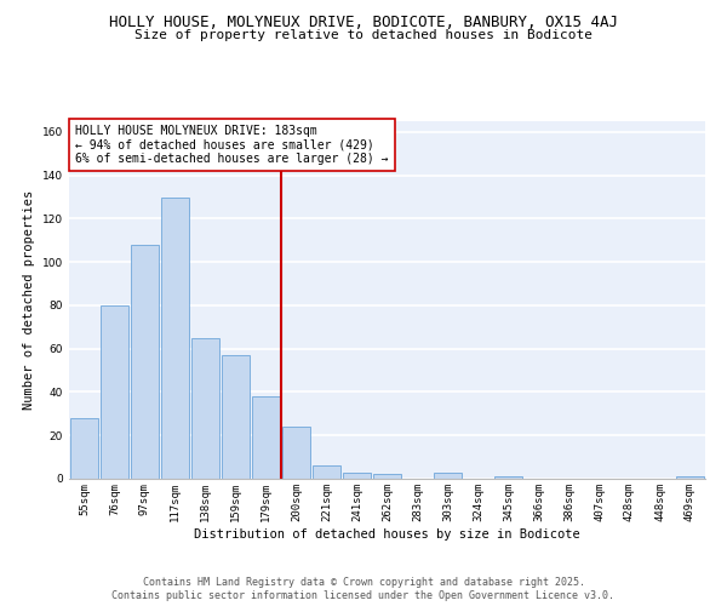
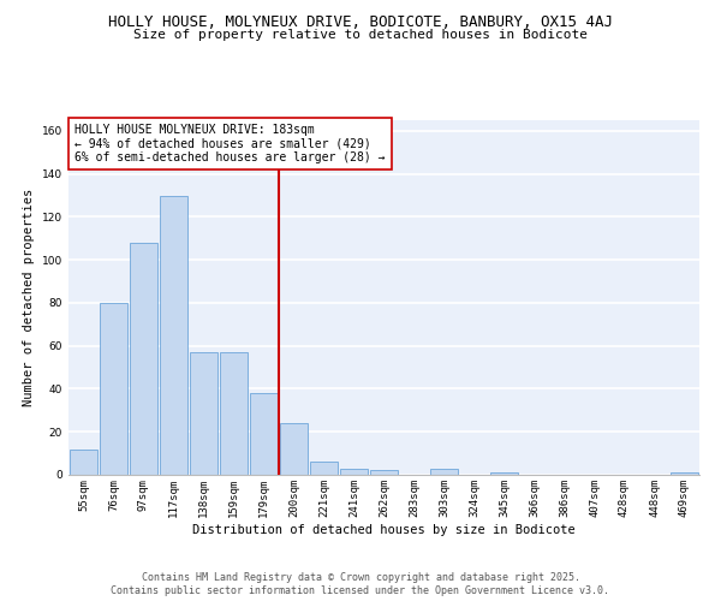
55sqm: 28 -> 12
138sqm: 65 -> 57
